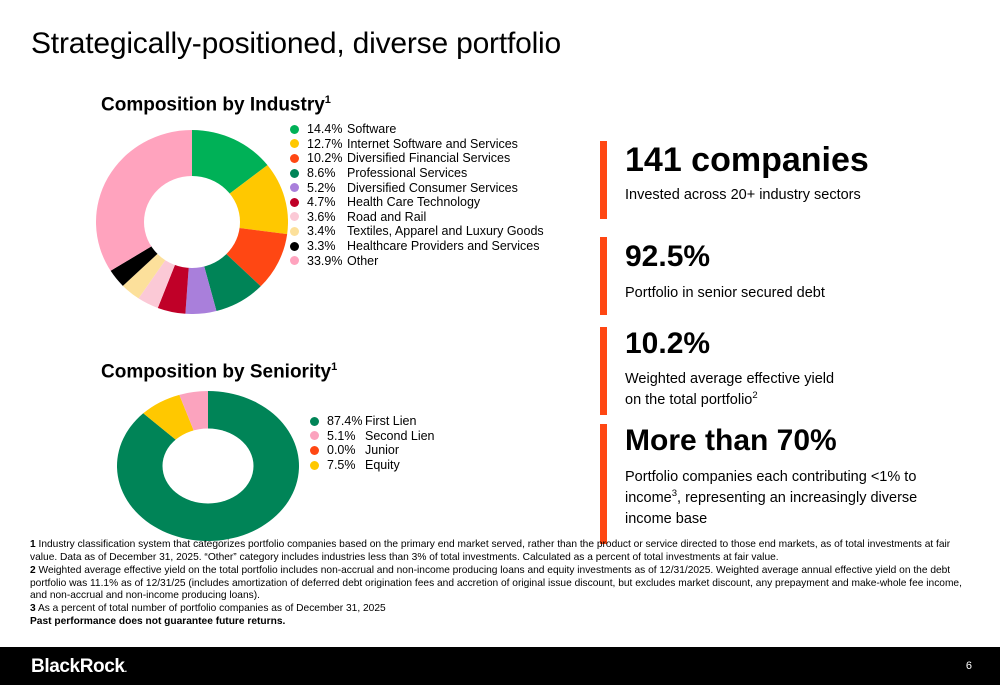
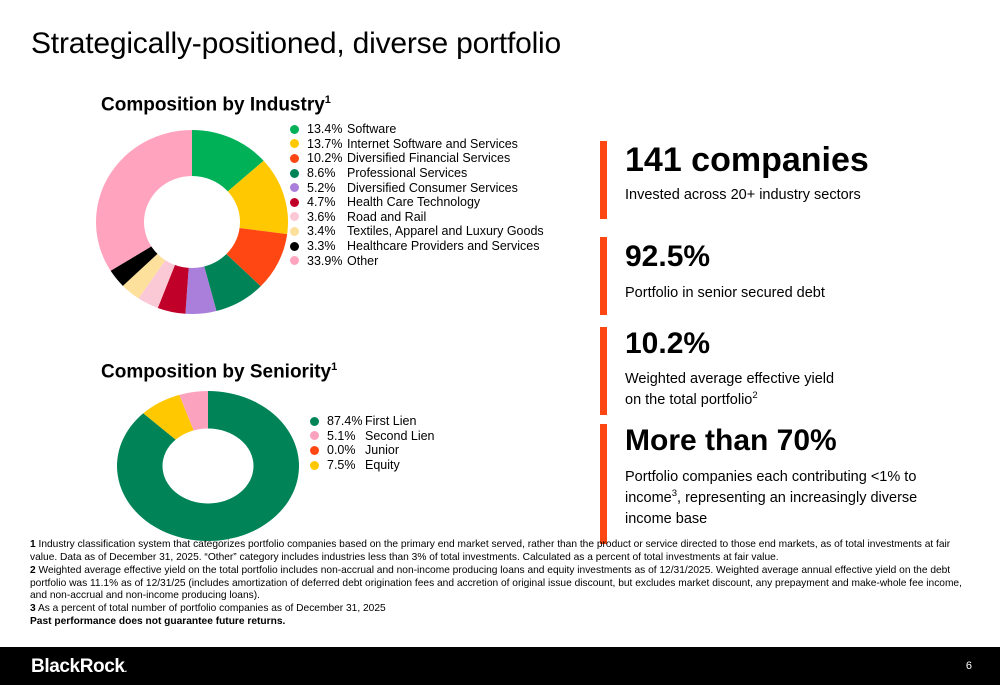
Composition by Industry/Software: 14.4% -> 13.4%
Composition by Industry/Internet Software and Services: 12.7% -> 13.7%
